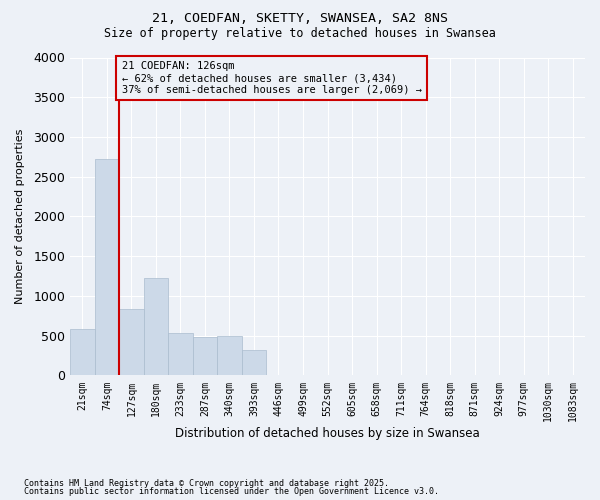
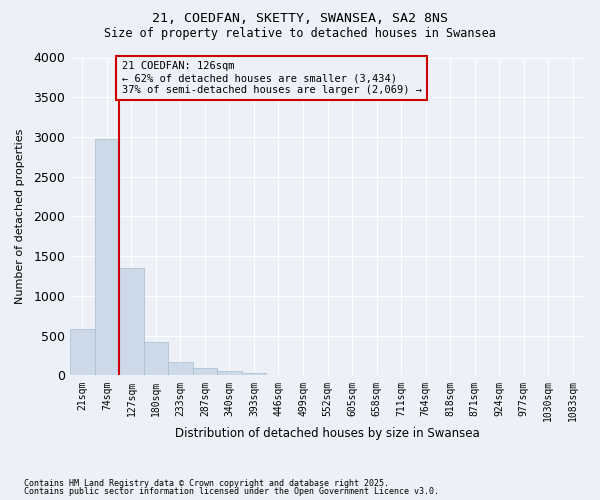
74sqm: 2720 -> 2980
127sqm: 840 -> 1350
180sqm: 1220 -> 420
233sqm: 540 -> 170
287sqm: 480 -> 90
340sqm: 500 -> 50
393sqm: 320 -> 30
